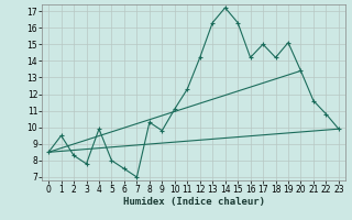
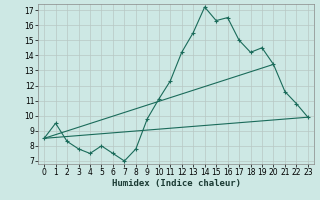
4: 9.9 -> 7.5
8: 10.3 -> 7.8
13: 16.3 -> 15.5
16: 14.2 -> 16.5
19: 15.1 -> 14.5
